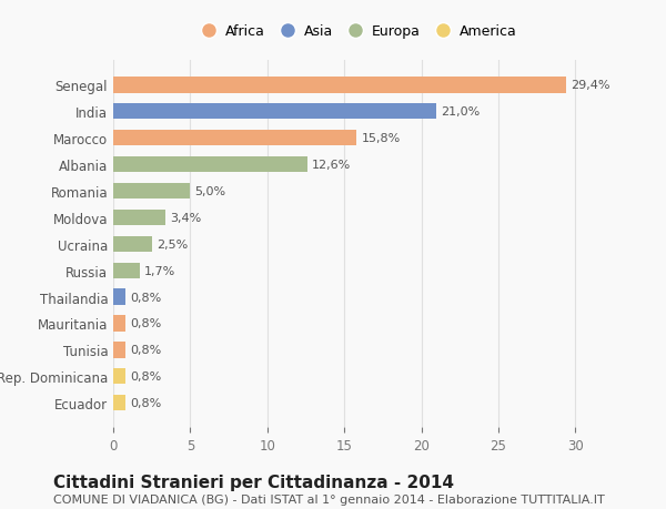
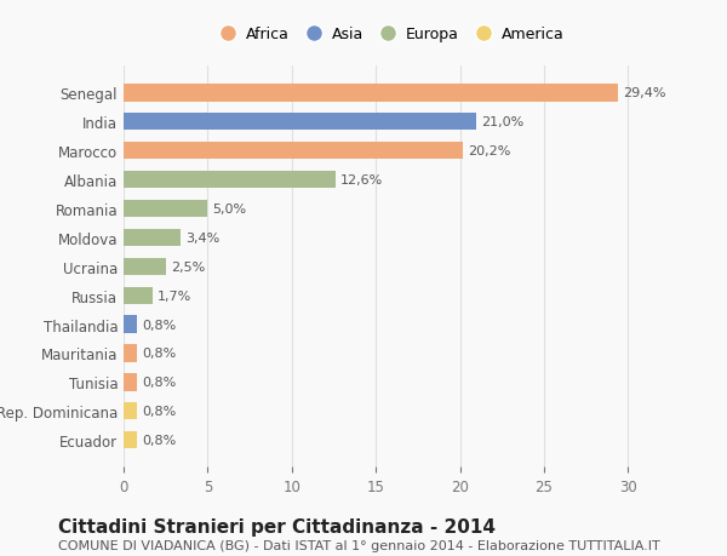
Marocco: 15,8% -> 20,2%
